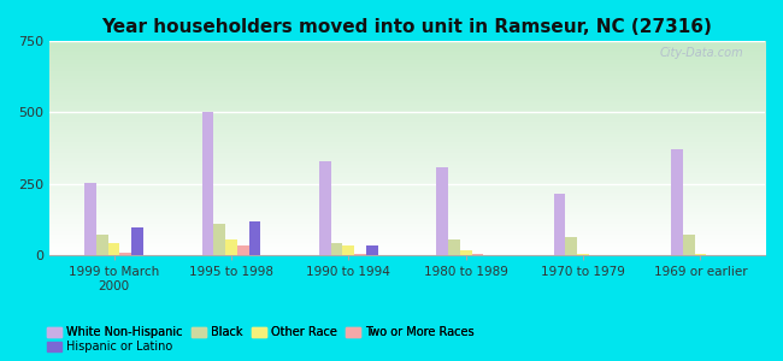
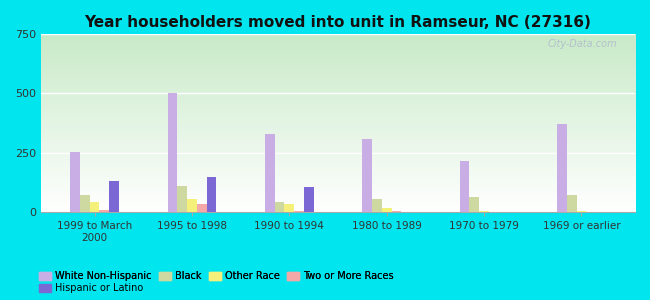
Hispanic or Latino/1999 to March 2000: 100 -> 130
Hispanic or Latino/1995 to 1998: 120 -> 150
Hispanic or Latino/1990 to 1994: 35 -> 105
